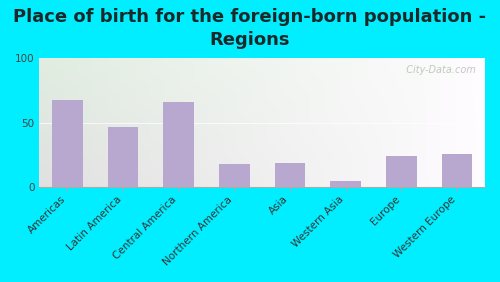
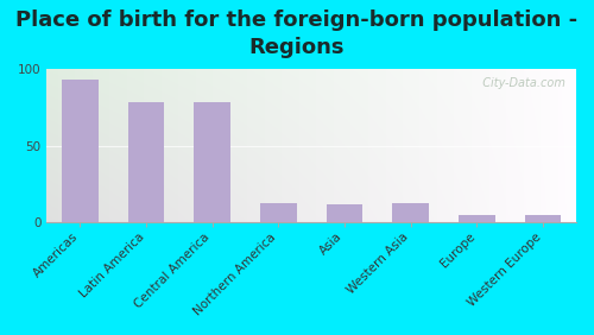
Americas: 68 -> 93
Latin America: 47 -> 79
Central America: 66 -> 79
Northern America: 18 -> 13
Asia: 19 -> 12
Western Asia: 5 -> 13
Europe: 24 -> 5
Western Europe: 26 -> 5
